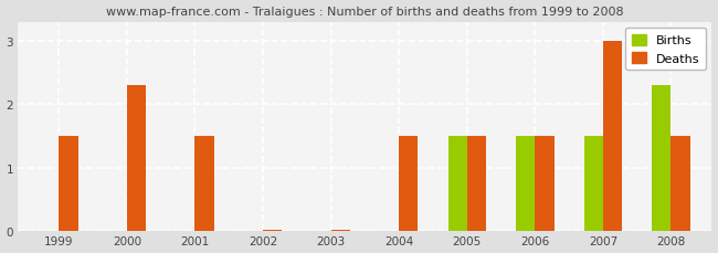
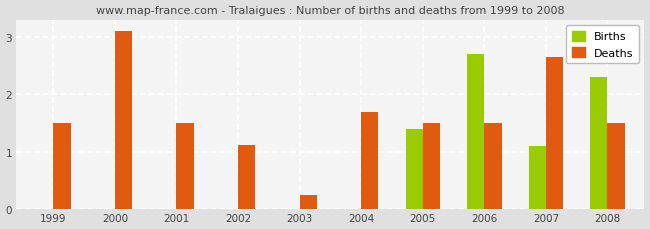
Deaths/2000: 2.30 -> 3.10
Deaths/2002: 0.03 -> 1.12
Deaths/2003: 0.03 -> 0.24
Deaths/2004: 1.50 -> 1.70
Births/2005: 1.5 -> 1.4
Births/2006: 1.5 -> 2.7
Births/2007: 1.5 -> 1.1
Deaths/2007: 3.00 -> 2.64
